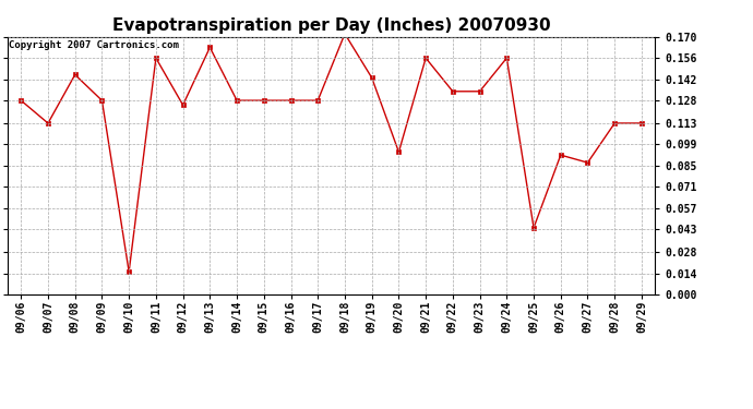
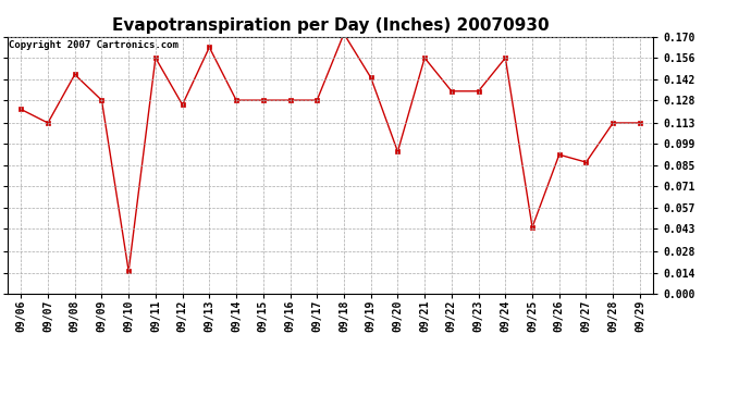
09/06: 0.128 -> 0.122
